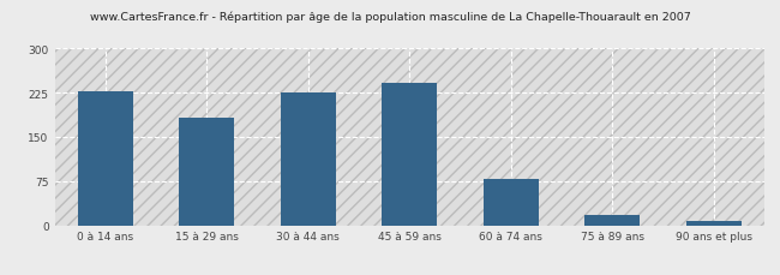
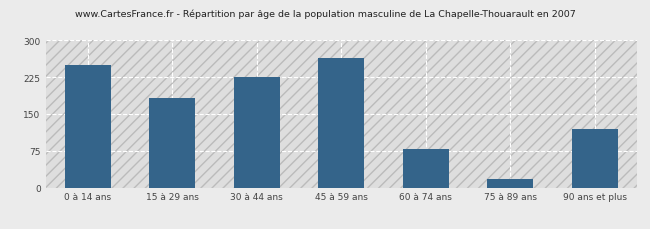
0 à 14 ans: 228 -> 250
45 à 59 ans: 242 -> 265
90 ans et plus: 8 -> 120
